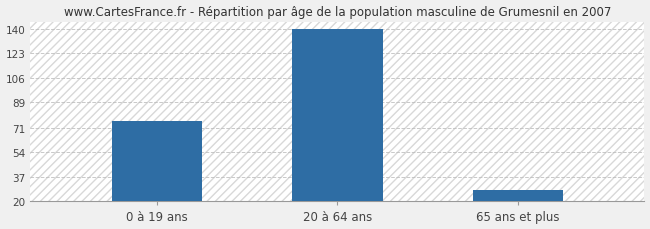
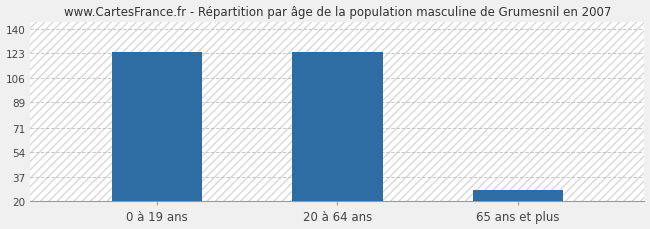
0 à 19 ans: 76 -> 124
20 à 64 ans: 140 -> 124
